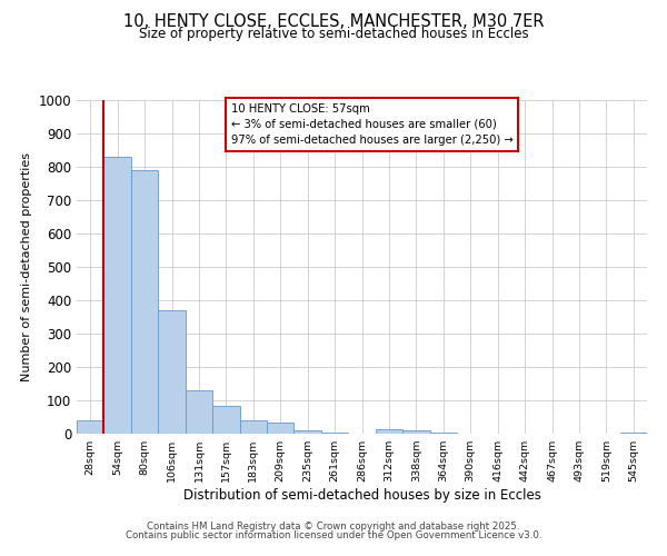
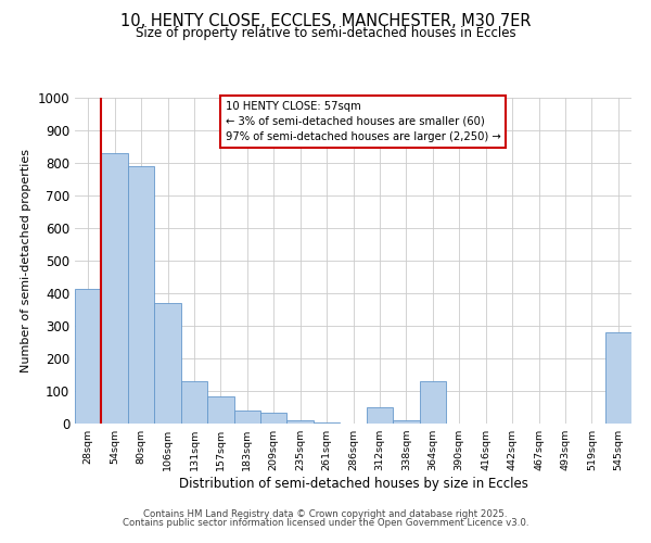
28sqm: 40 -> 415
312sqm: 15 -> 50
364sqm: 2 -> 130
545sqm: 5 -> 280
